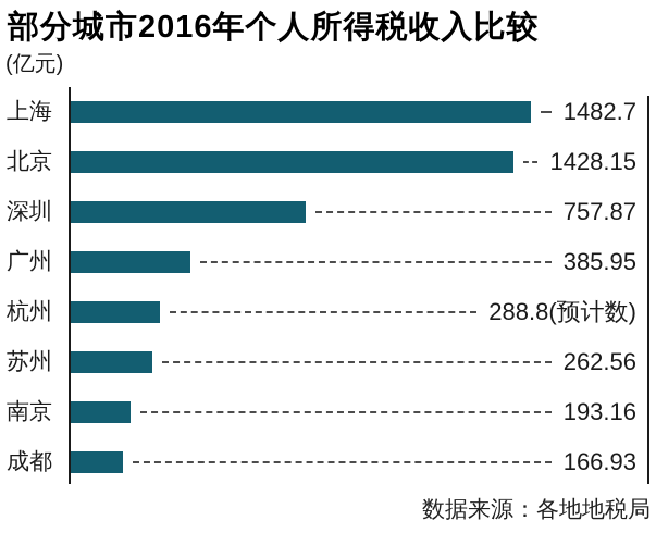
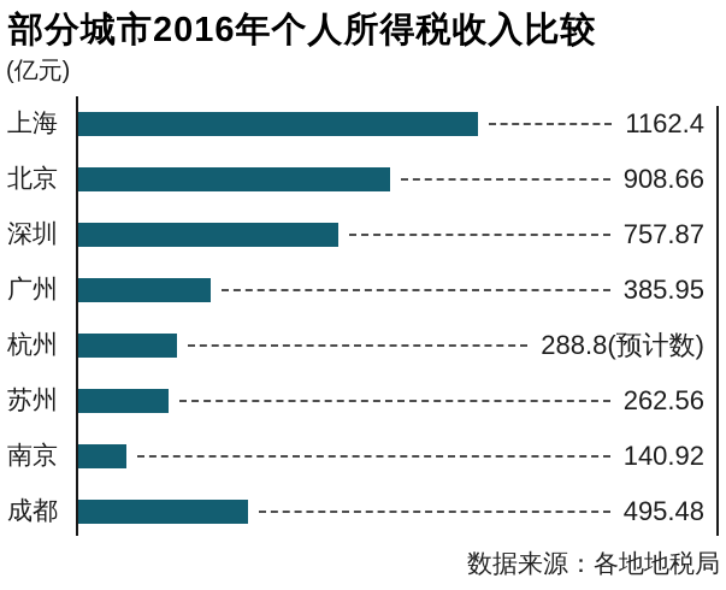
上海: 1482.7 -> 1162.4
北京: 1428.15 -> 908.66
南京: 193.16 -> 140.92
成都: 166.93 -> 495.48
